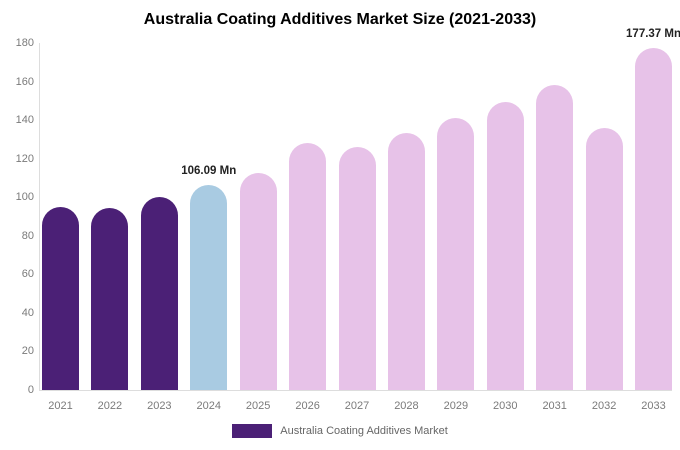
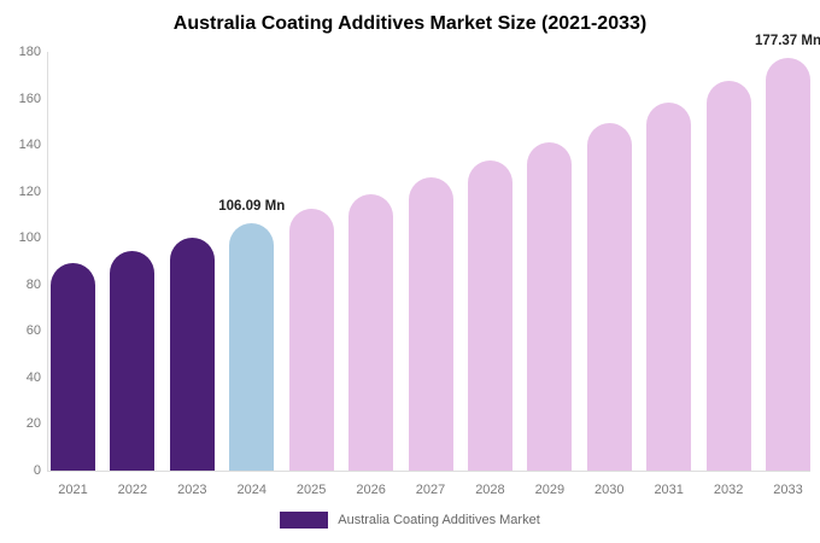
2021: 95 -> 89
2026: 128 -> 119
2032: 136 -> 168
